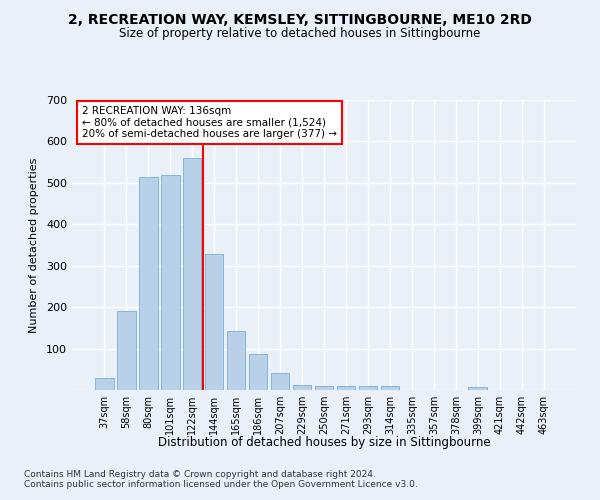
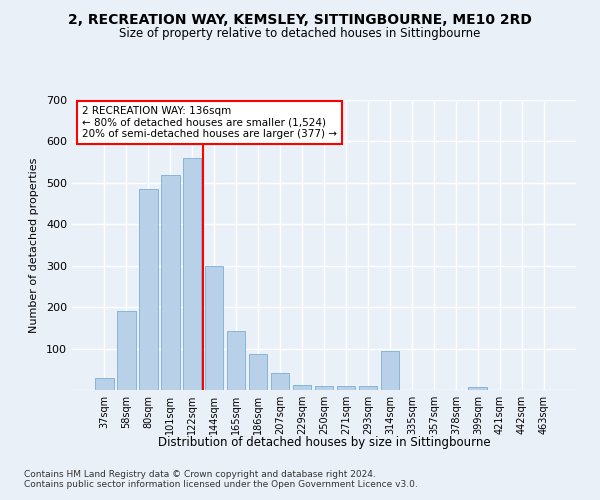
80sqm: 515 -> 485
144sqm: 328 -> 300
314sqm: 10 -> 95
